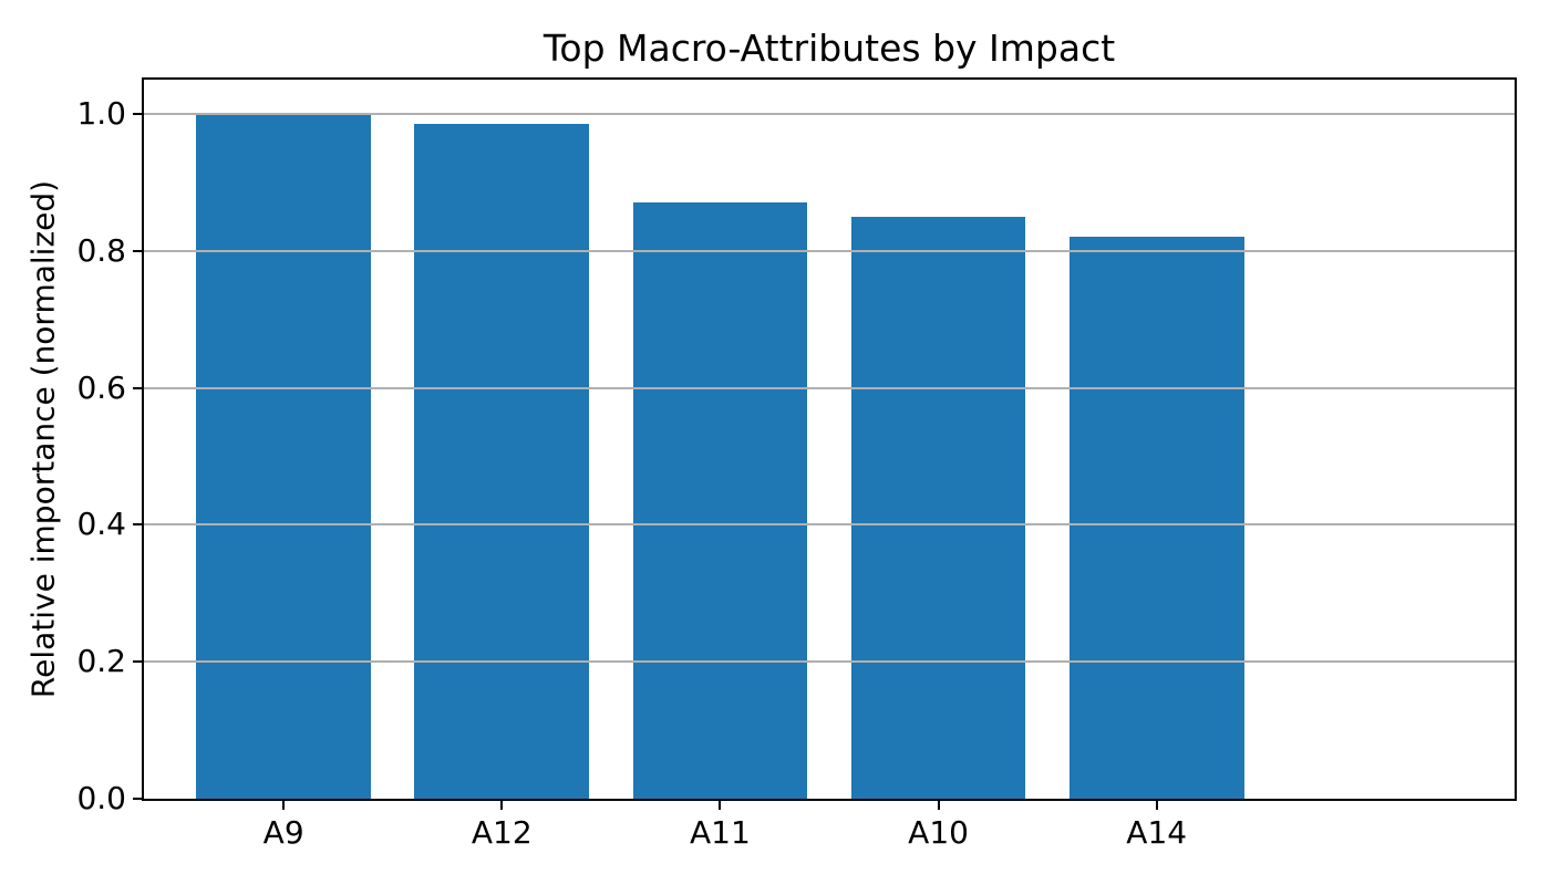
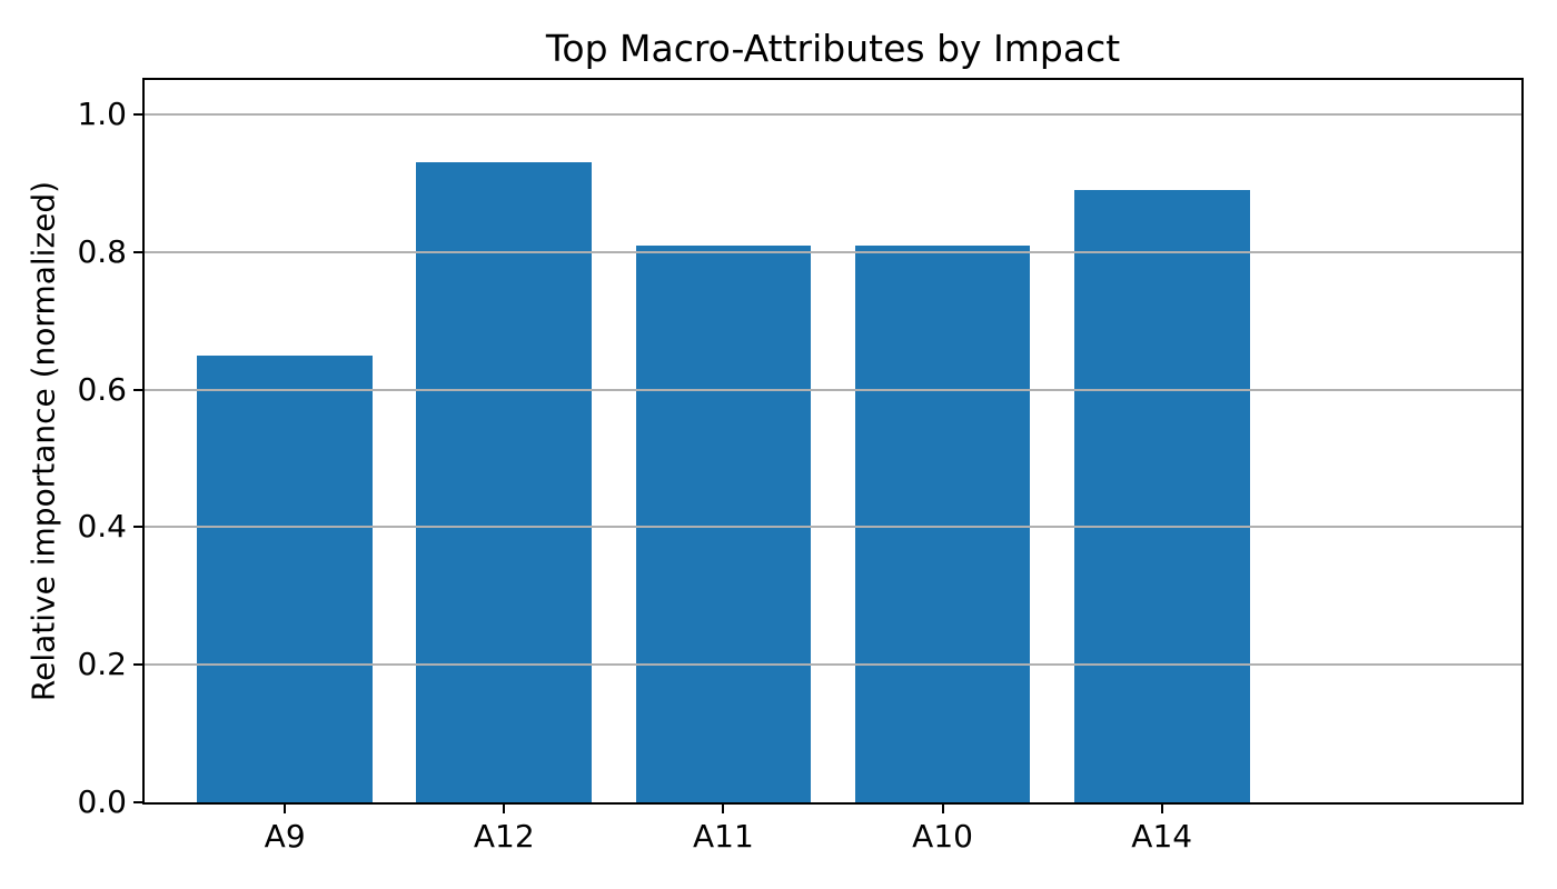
A9: 1.00 -> 0.65
A12: 0.98 -> 0.93
A11: 0.87 -> 0.81
A10: 0.85 -> 0.81
A14: 0.82 -> 0.89
